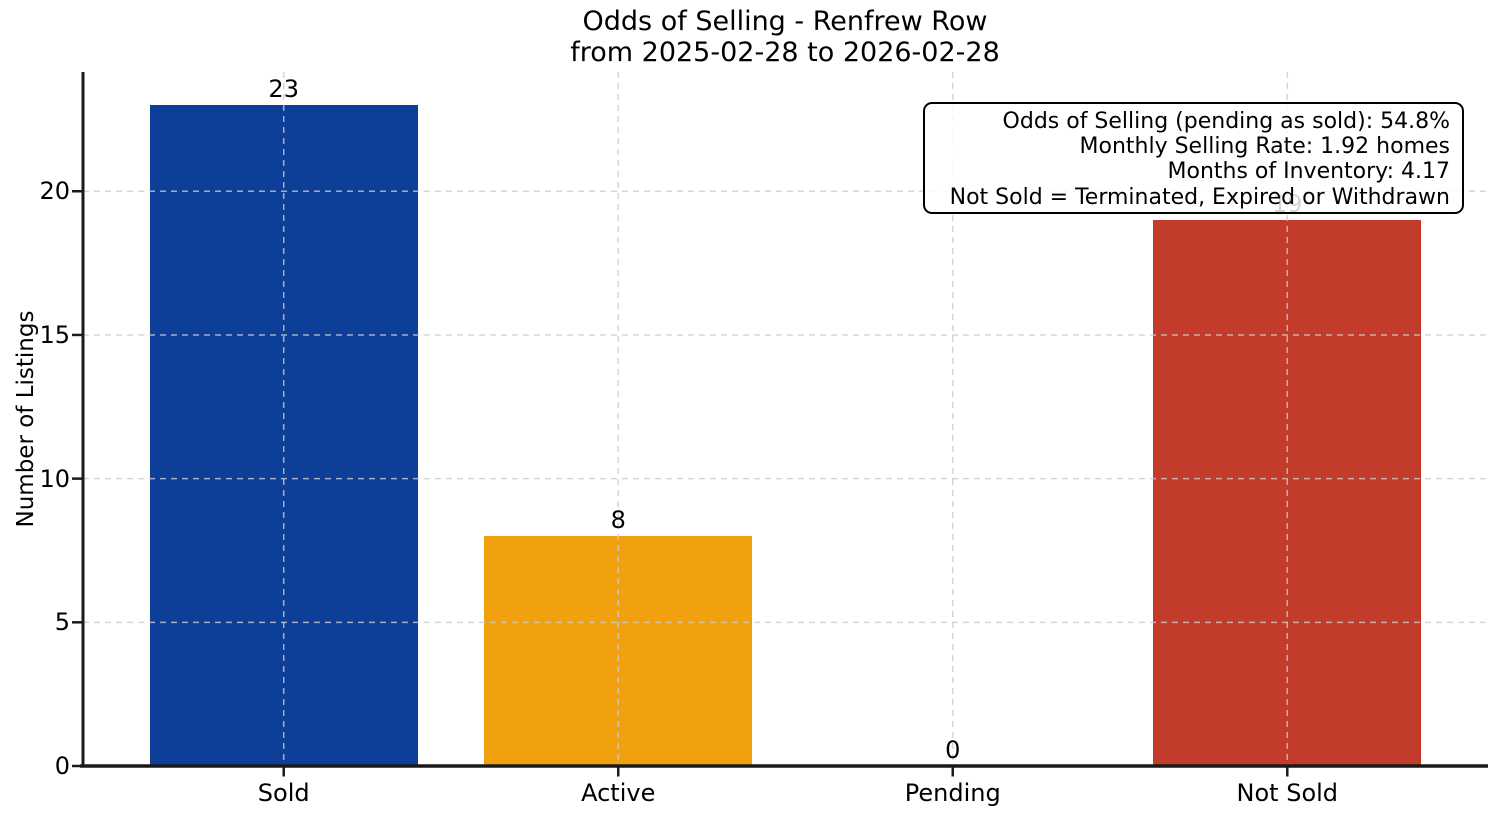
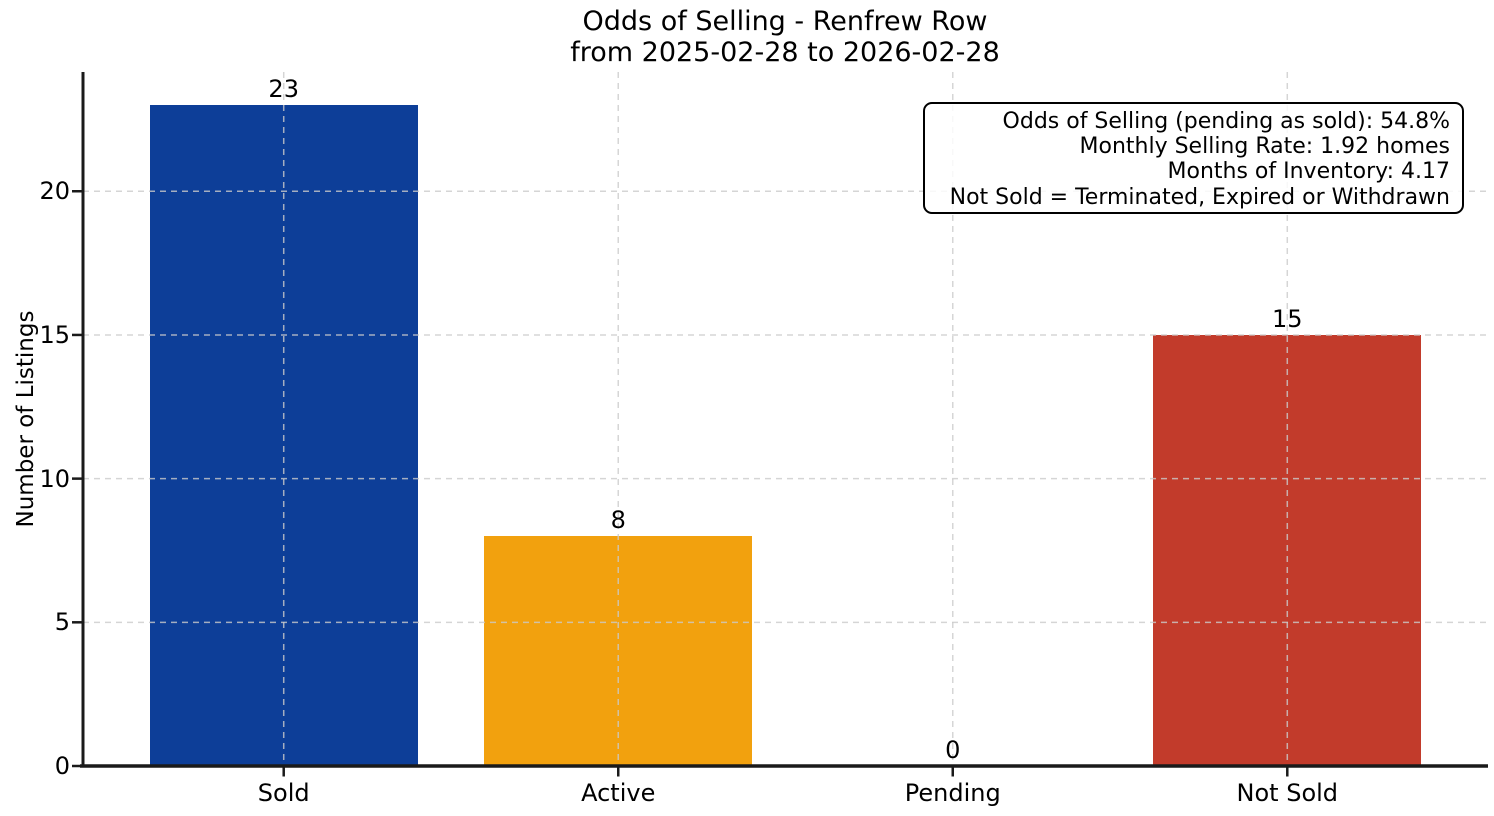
Not Sold: 19 -> 15
